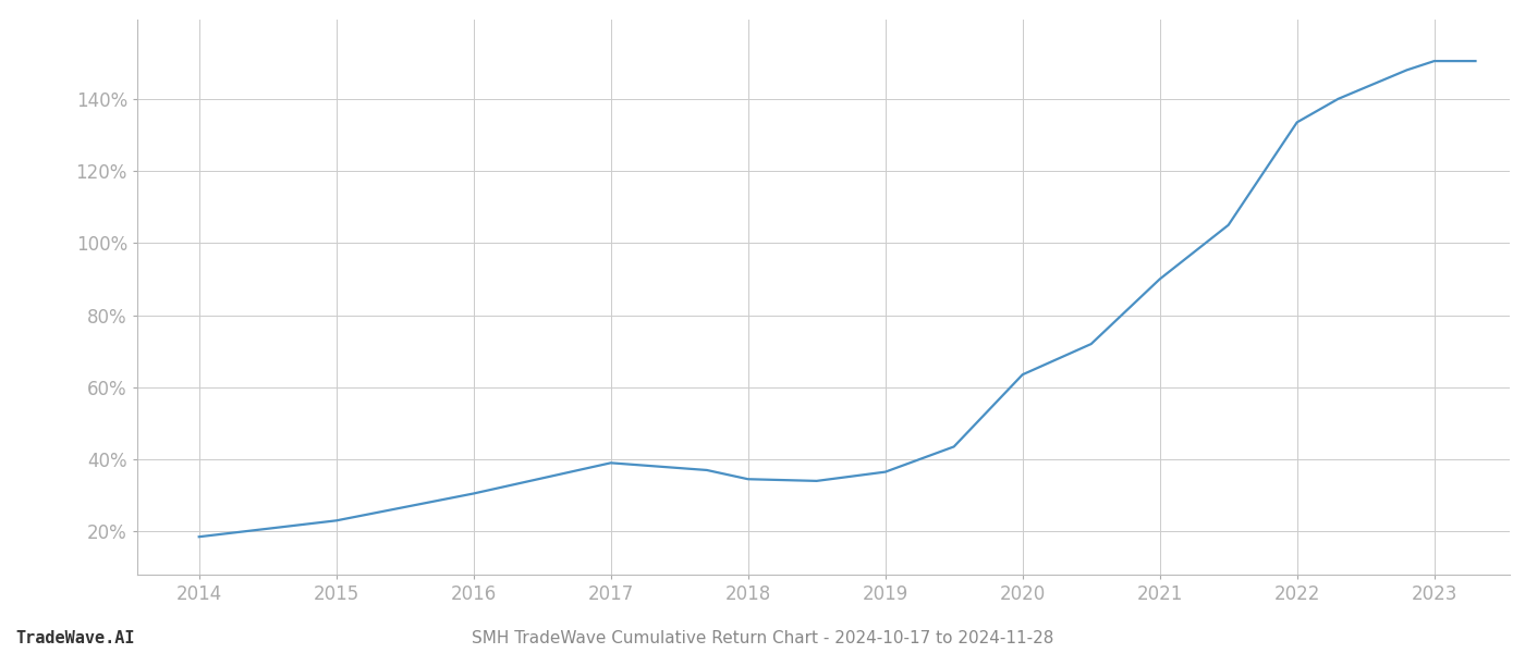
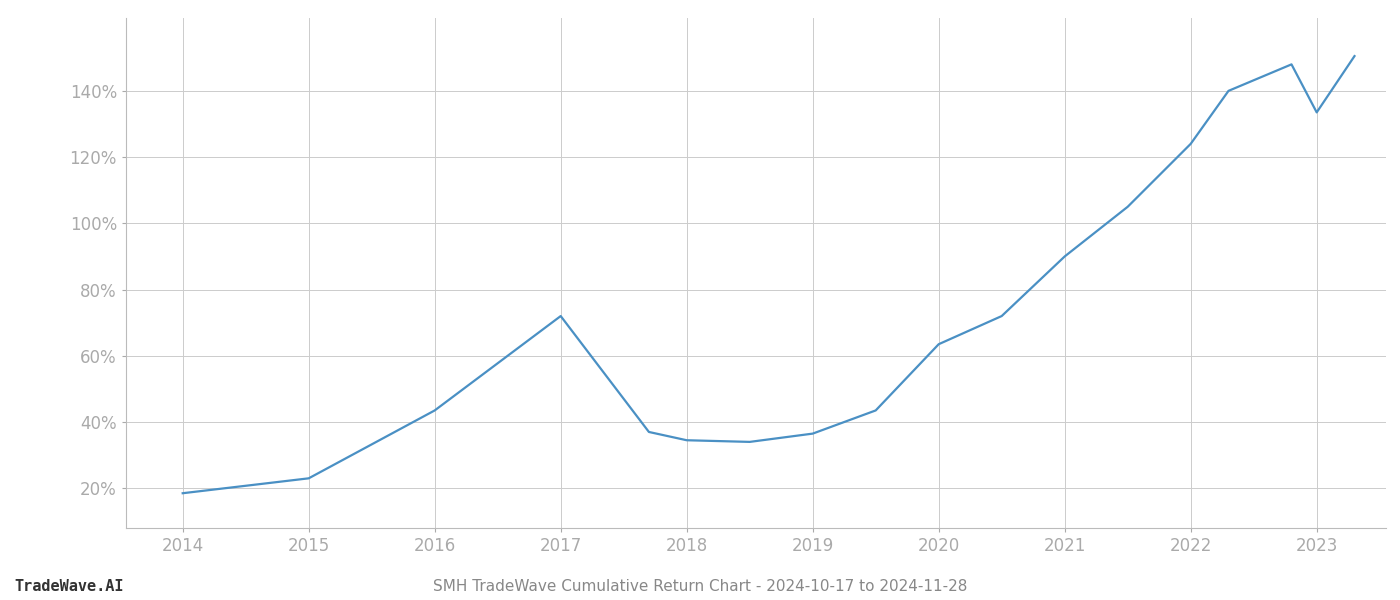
2016: 30.5% -> 43.5%
2017: 39.0% -> 72.0%
2022: 133.5% -> 124.0%
2023: 150.5% -> 133.5%
